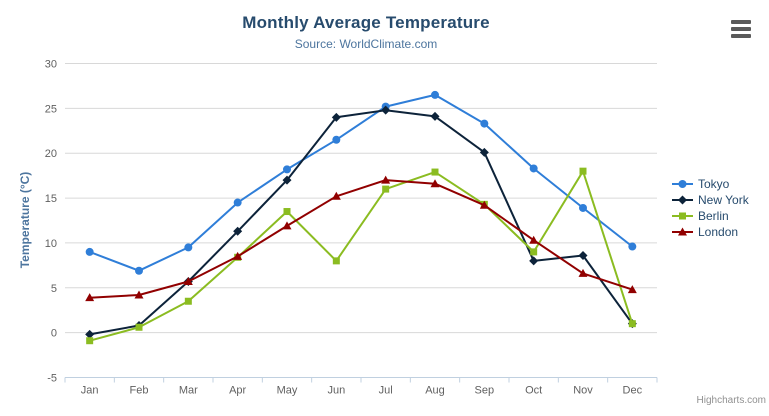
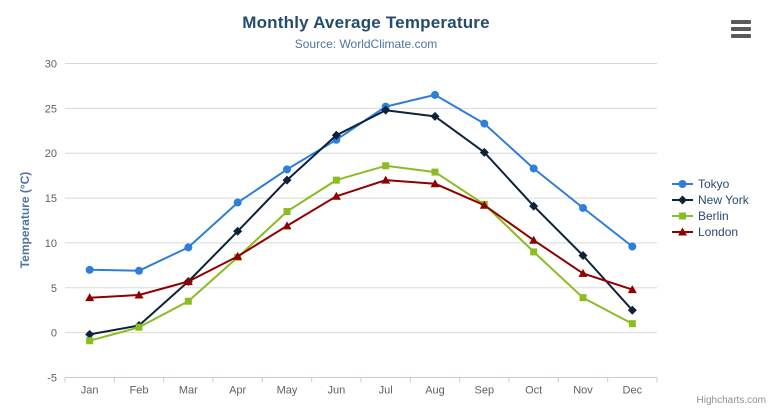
Tokyo/Jan: 9 -> 7
New York/Jun: 24 -> 22
Berlin/Jun: 8 -> 17
Berlin/Jul: 16 -> 19
New York/Oct: 8 -> 14
Berlin/Nov: 18 -> 4
New York/Dec: 1 -> 2
